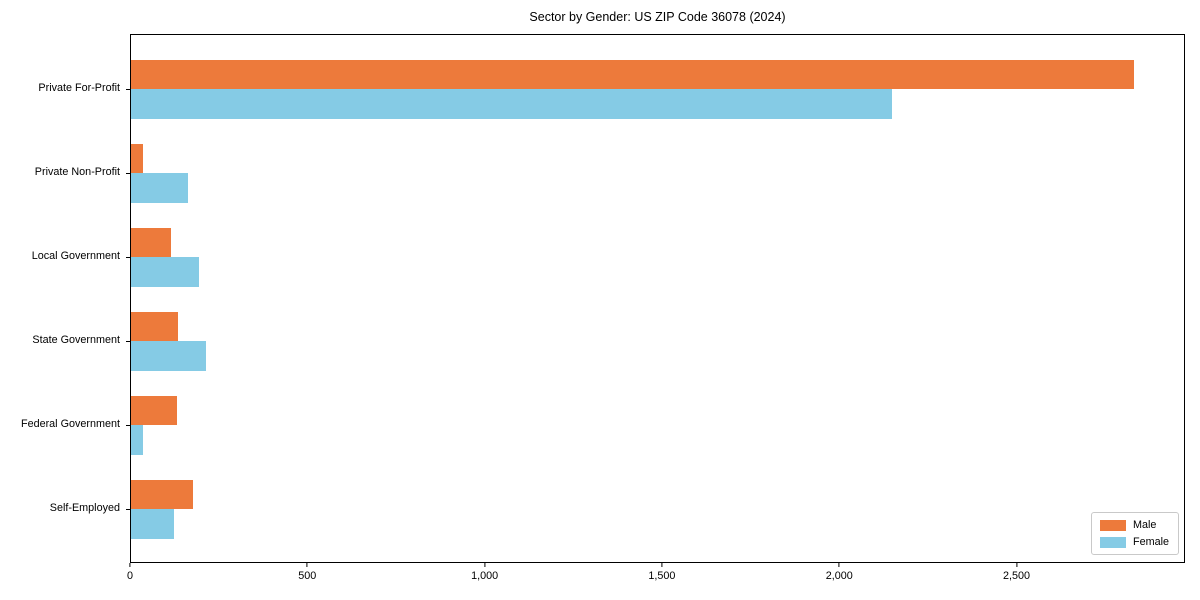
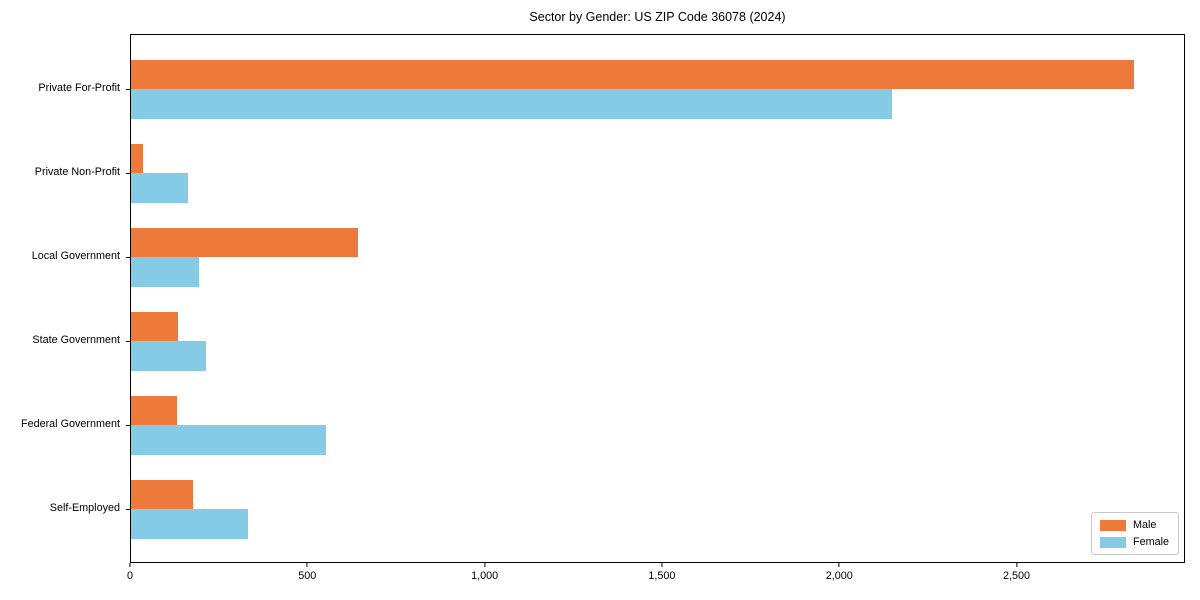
Male/Local Government: 110 -> 640
Female/Federal Government: 30 -> 550
Female/Self-Employed: 120 -> 330
